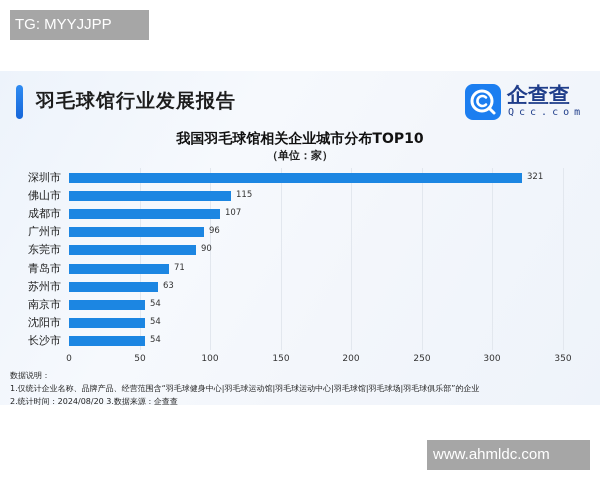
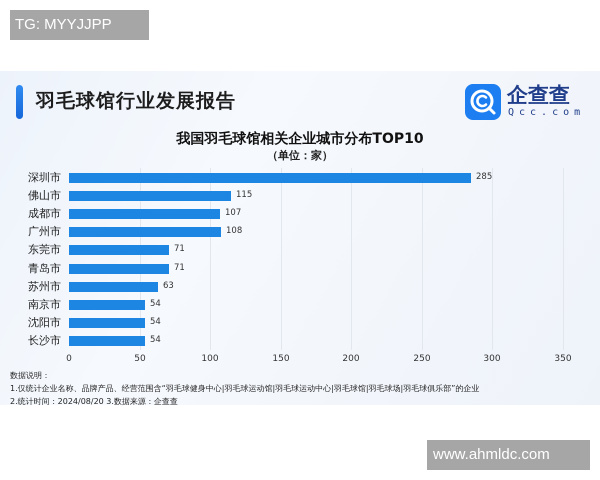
深圳市: 321 -> 285
广州市: 96 -> 108
东莞市: 90 -> 71
